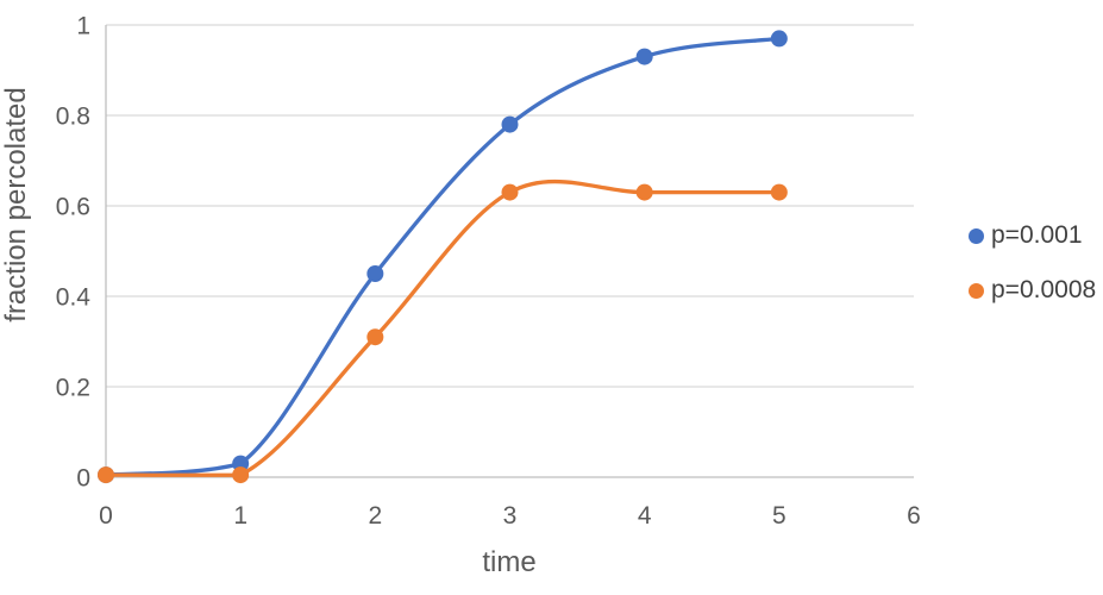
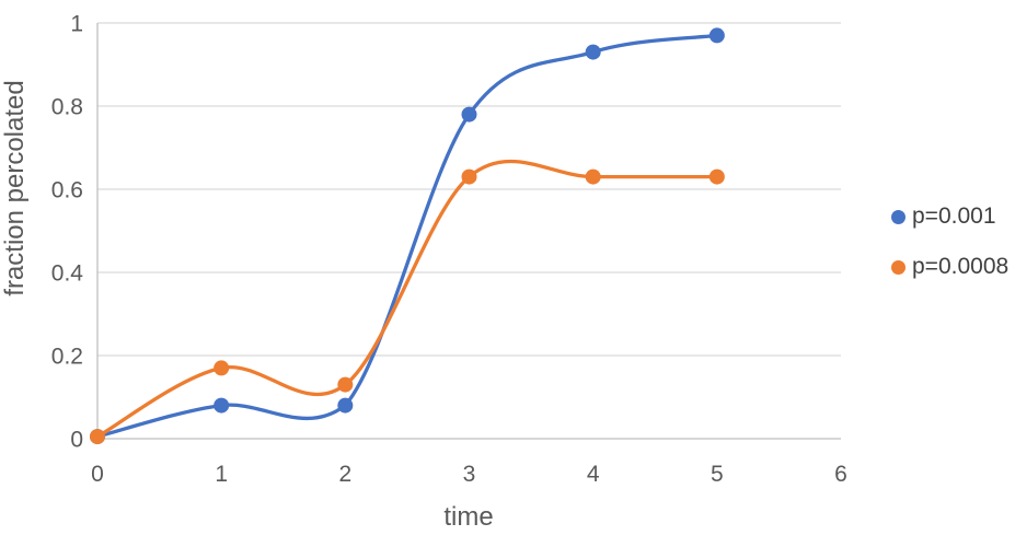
p=0.001/1: 0.03 -> 0.08
p=0.0008/1: 0.01 -> 0.17
p=0.001/2: 0.45 -> 0.08
p=0.0008/2: 0.31 -> 0.13
